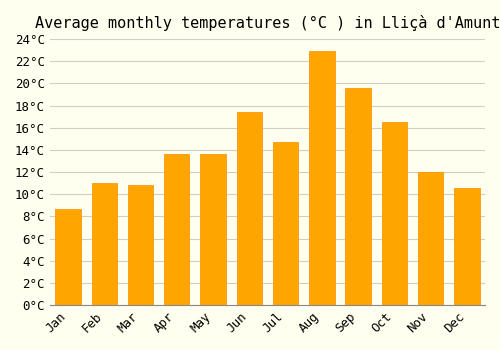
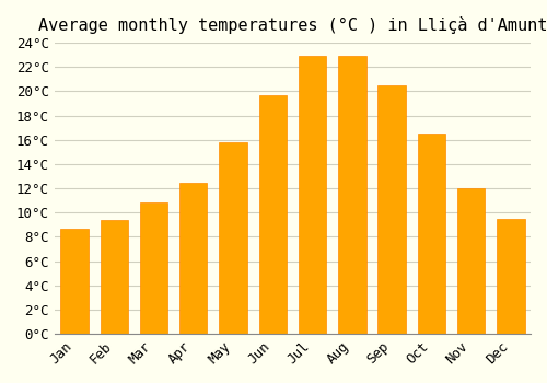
Feb: 11.0°C -> 9.4°C
Apr: 13.6°C -> 12.5°C
May: 13.6°C -> 15.8°C
Jun: 17.4°C -> 19.7°C
Jul: 14.7°C -> 22.9°C
Sep: 19.6°C -> 20.5°C
Dec: 10.6°C -> 9.5°C
